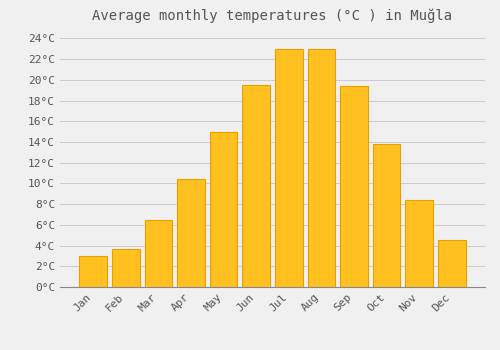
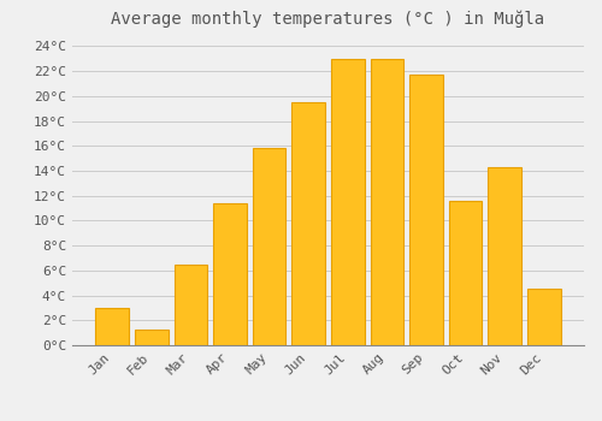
Feb: 3.7°C -> 1.3°C
Apr: 10.4°C -> 11.4°C
May: 15.0°C -> 15.8°C
Sep: 19.4°C -> 21.7°C
Oct: 13.8°C -> 11.6°C
Nov: 8.4°C -> 14.3°C
